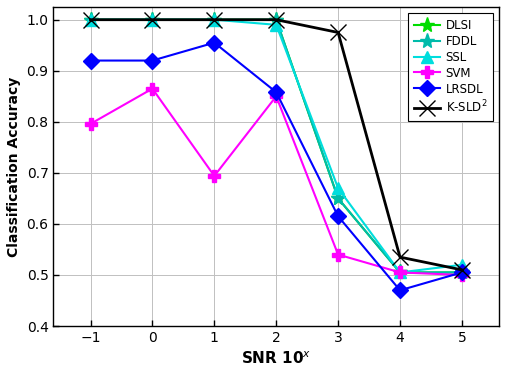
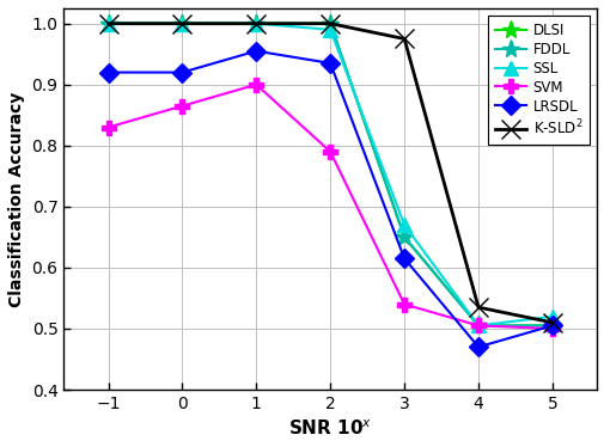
SVM/−1: 0.796 -> 0.830
SVM/1: 0.694 -> 0.900
SVM/2: 0.850 -> 0.790
LRSDL/2: 0.858 -> 0.935
